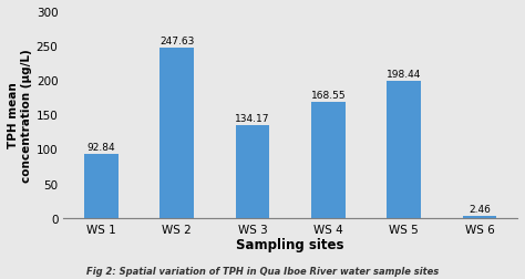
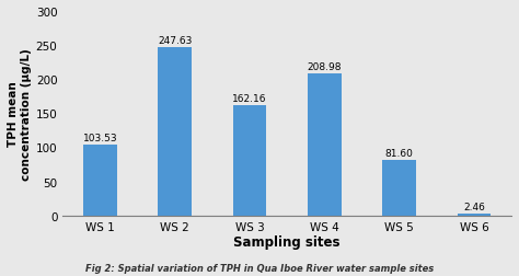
WS 1: 92.84 -> 103.53
WS 3: 134.17 -> 162.16
WS 4: 168.55 -> 208.98
WS 5: 198.44 -> 81.60
